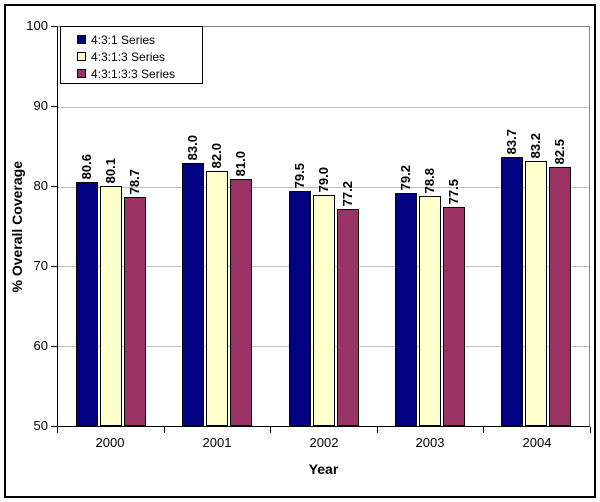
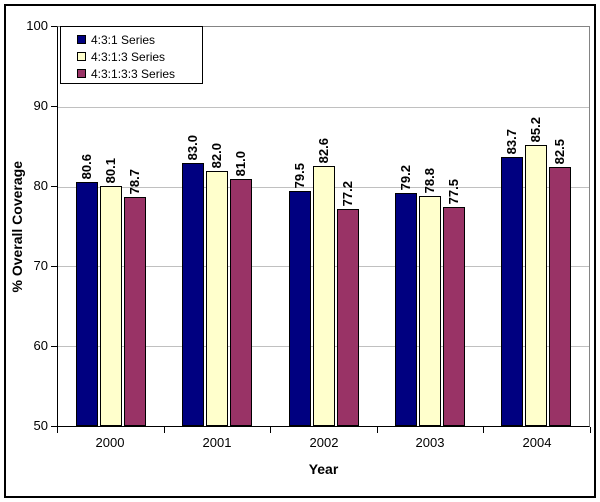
4:3:1:3 Series/2002: 79.0 -> 82.6
4:3:1:3 Series/2004: 83.2 -> 85.2
